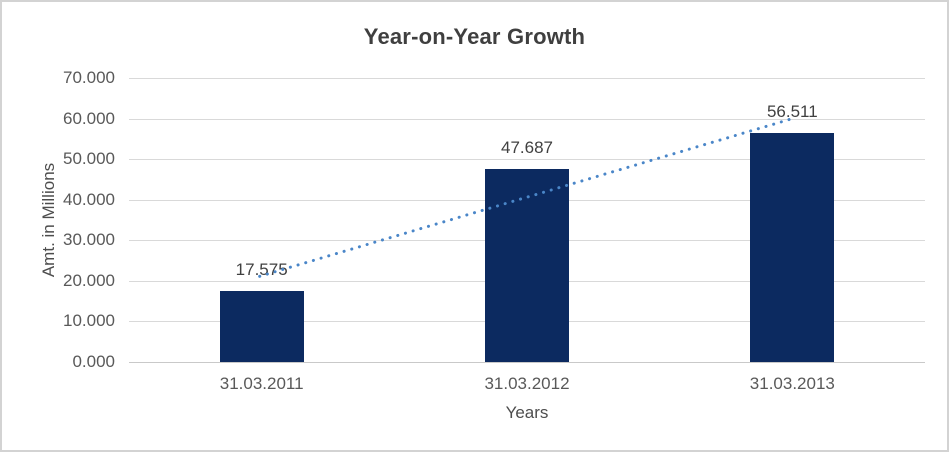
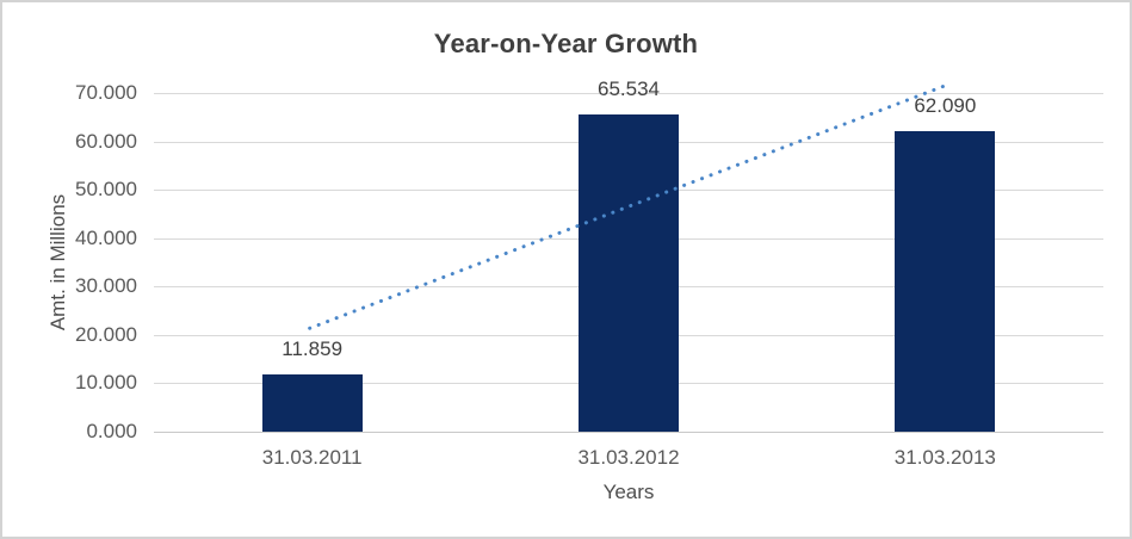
31.03.2011: 17.575 -> 11.859
31.03.2012: 47.687 -> 65.534
31.03.2013: 56.511 -> 62.090
